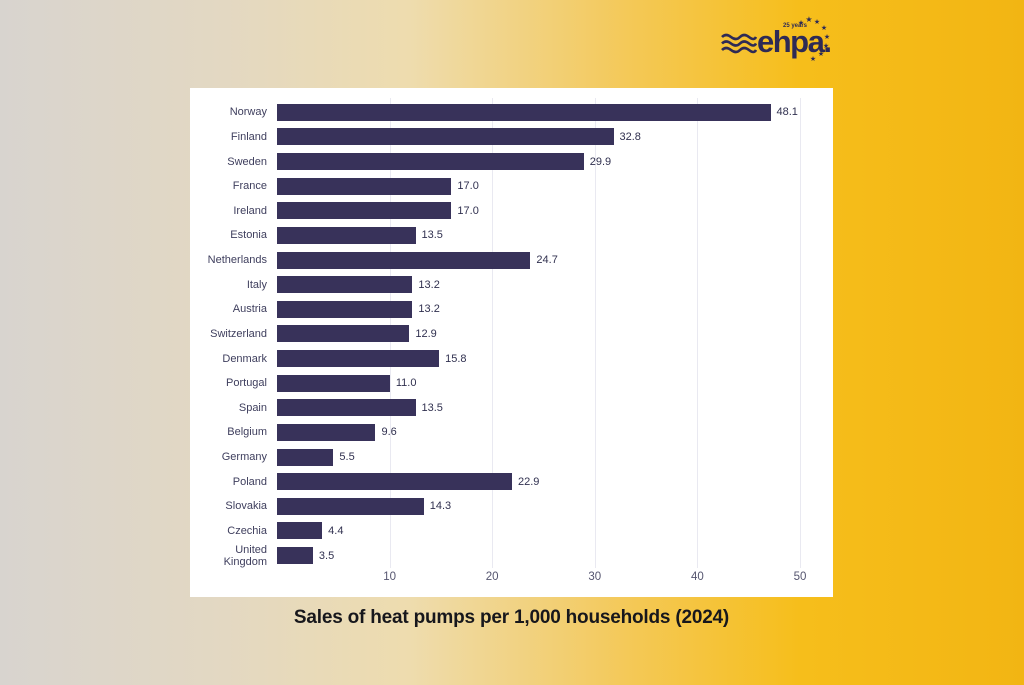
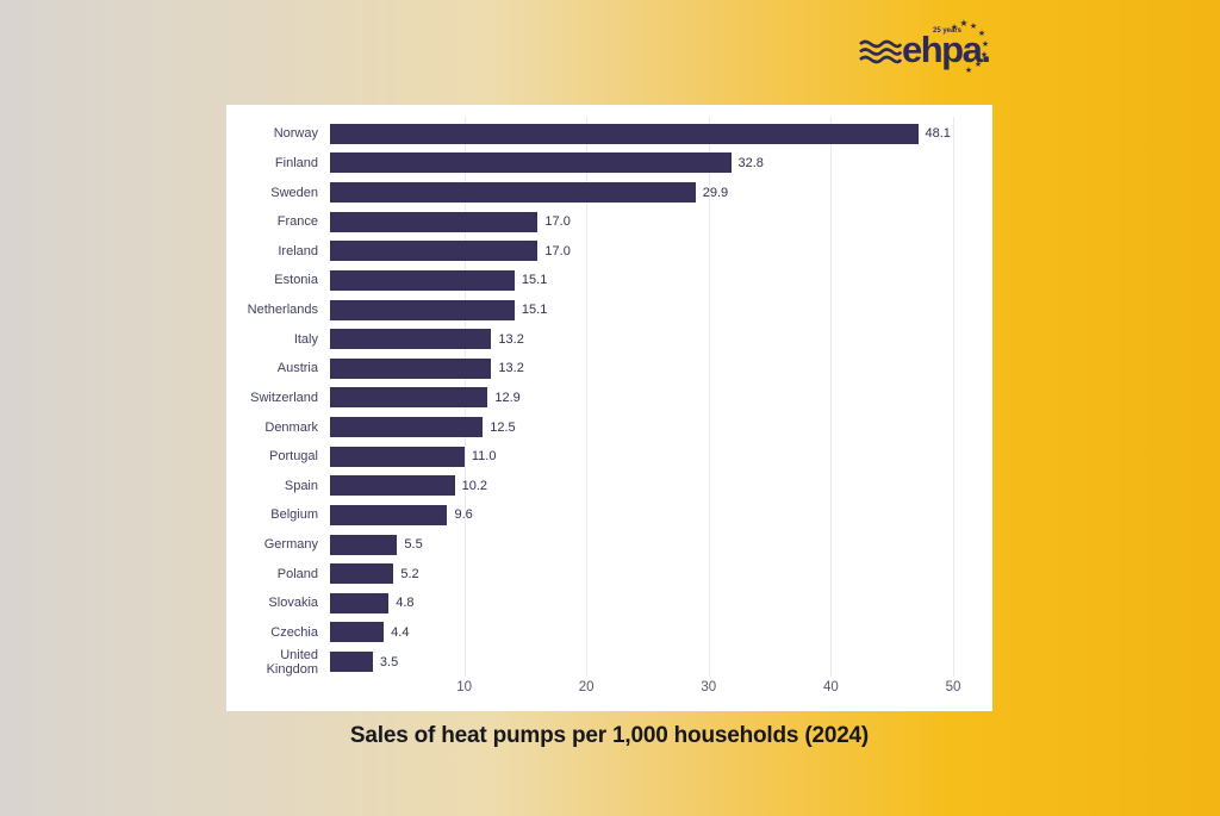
Estonia: 13.5 -> 15.1
Netherlands: 24.7 -> 15.1
Denmark: 15.8 -> 12.5
Spain: 13.5 -> 10.2
Poland: 22.9 -> 5.2
Slovakia: 14.3 -> 4.8
